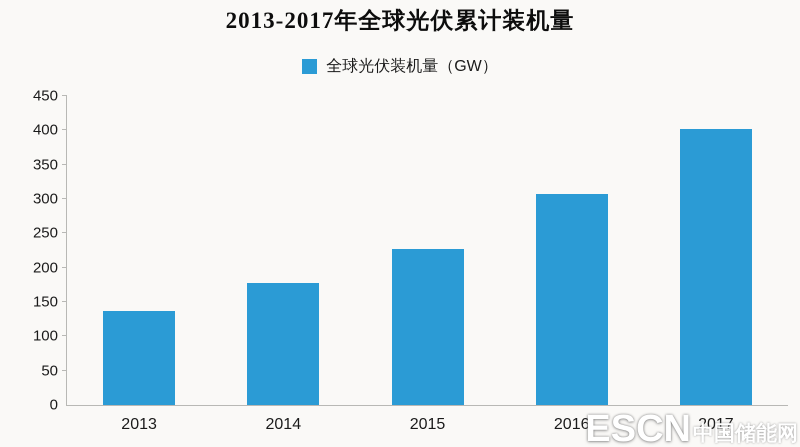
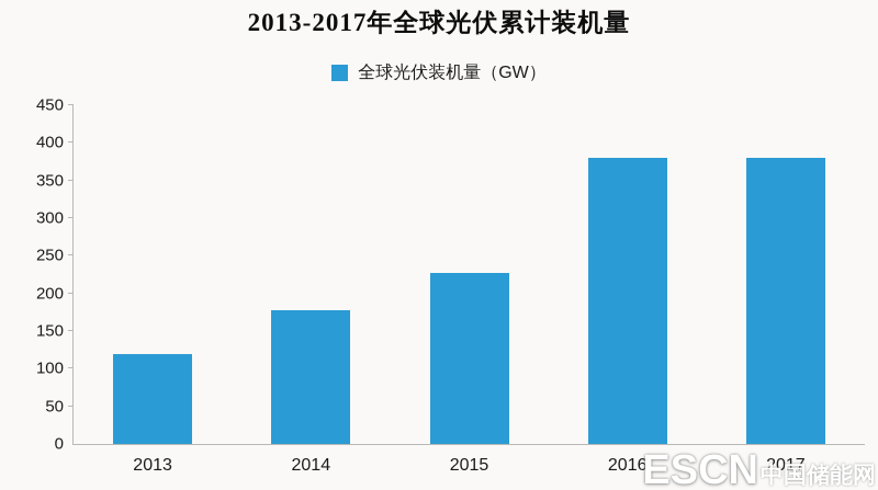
2013: 140 -> 120
2016: 310 -> 380
2017: 400 -> 380
